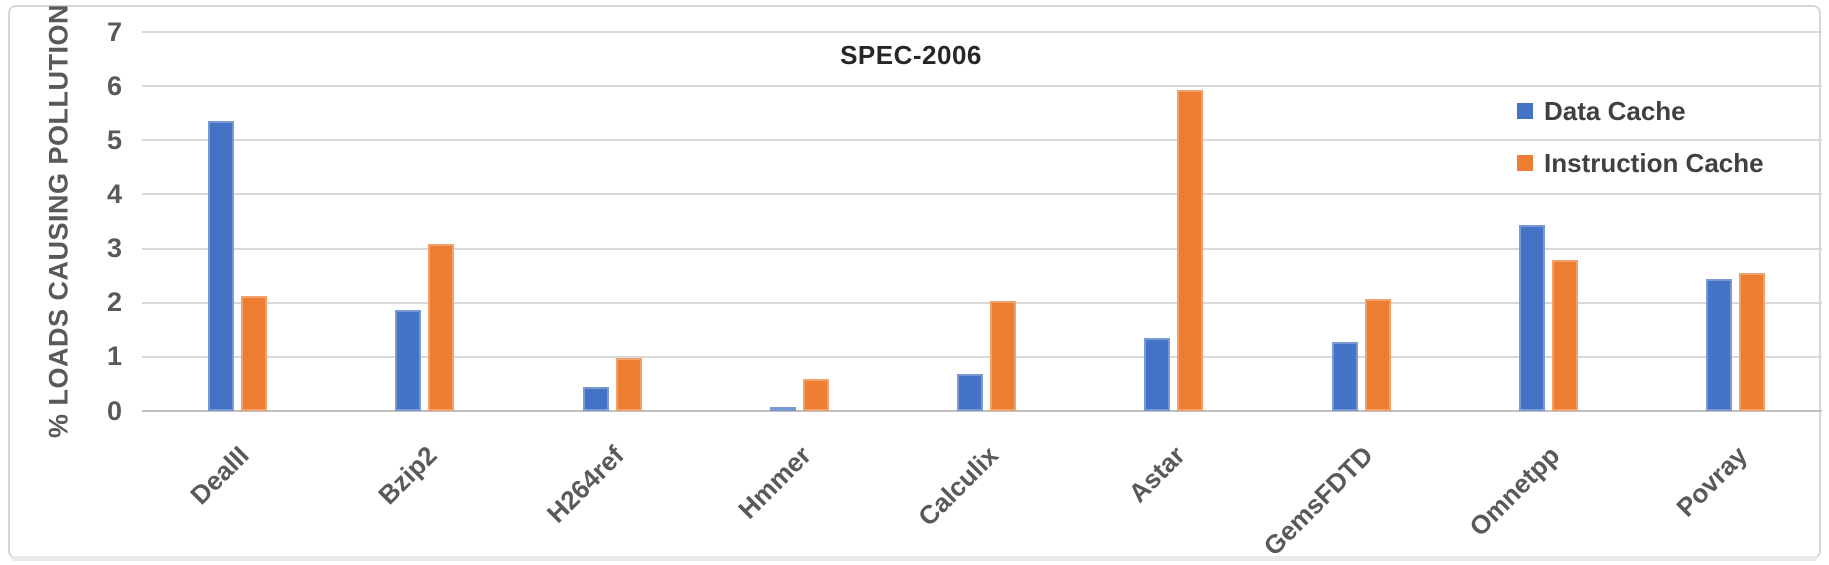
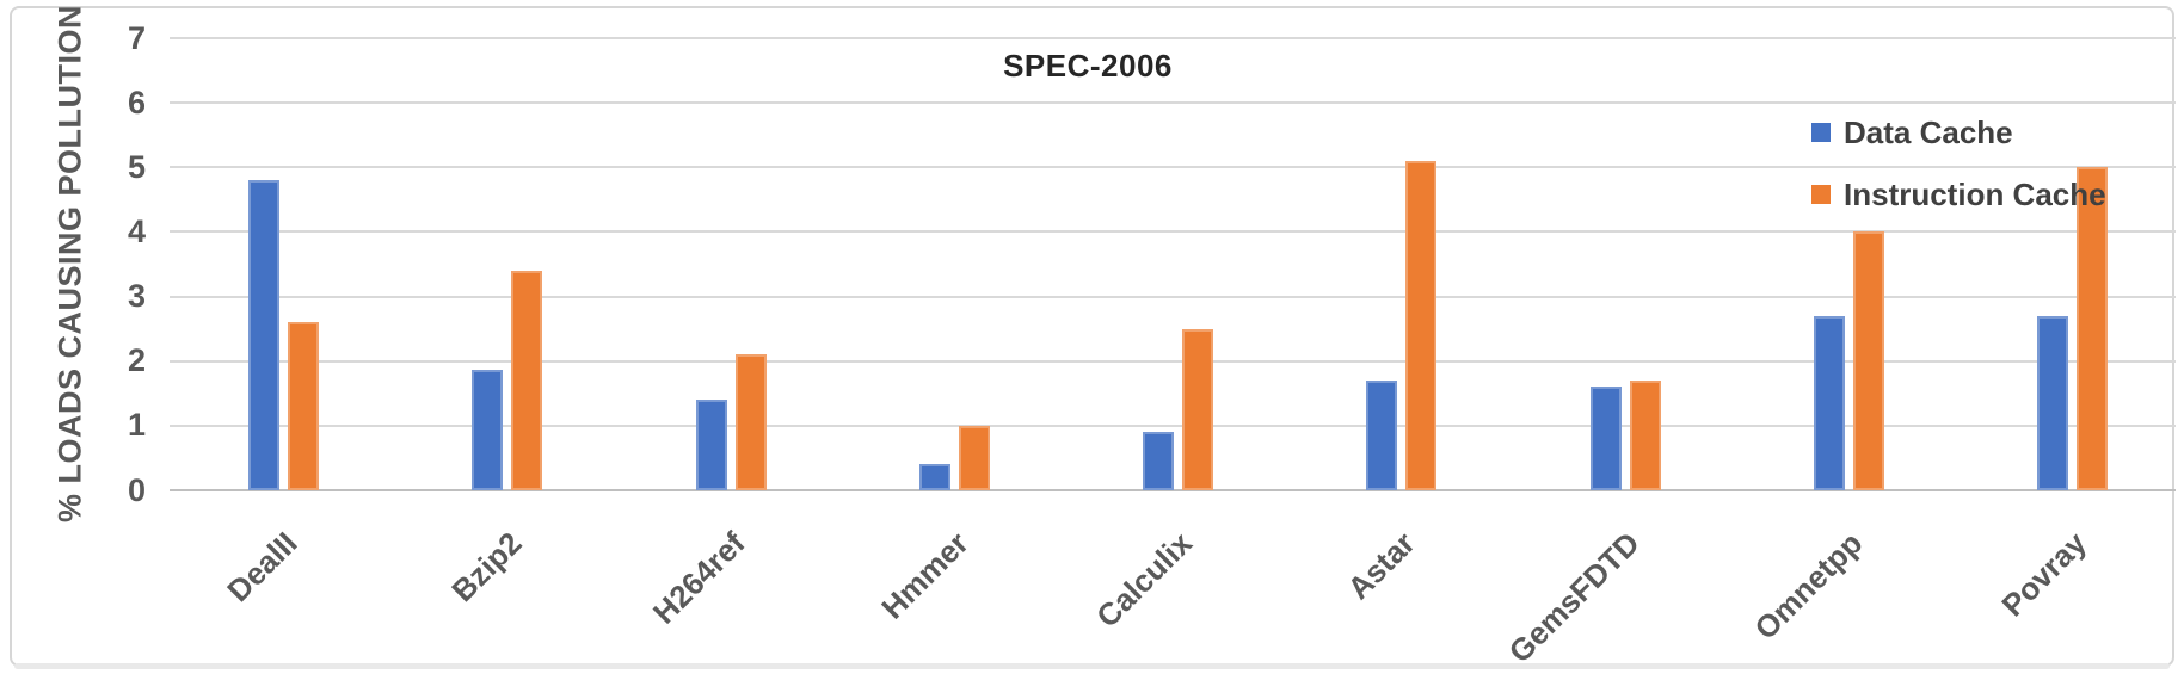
Data Cache/DealII: 5.4 -> 4.8
Instruction Cache/DealII: 2.1 -> 2.6
Instruction Cache/Bzip2: 3.1 -> 3.4
Data Cache/H264ref: 0.4 -> 1.4
Instruction Cache/H264ref: 1.0 -> 2.1
Data Cache/Hmmer: 0.1 -> 0.4
Instruction Cache/Hmmer: 0.6 -> 1.0
Data Cache/Calculix: 0.7 -> 0.9
Instruction Cache/Calculix: 2.0 -> 2.5
Data Cache/Astar: 1.4 -> 1.7
Instruction Cache/Astar: 5.9 -> 5.1
Data Cache/GemsFDTD: 1.3 -> 1.6
Instruction Cache/GemsFDTD: 2.1 -> 1.7
Data Cache/Omnetpp: 3.4 -> 2.7
Instruction Cache/Omnetpp: 2.8 -> 4.0
Data Cache/Povray: 2.4 -> 2.7
Instruction Cache/Povray: 2.5 -> 5.0
